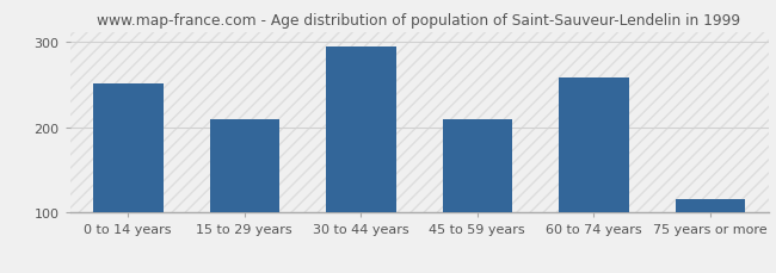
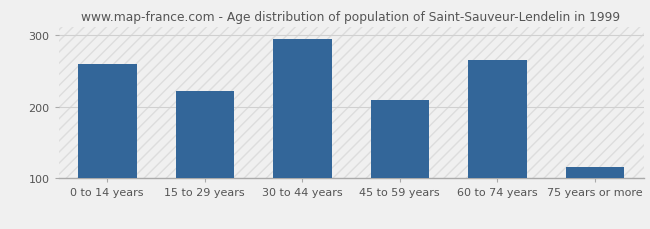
0 to 14 years: 252 -> 260
15 to 29 years: 209 -> 222
60 to 74 years: 258 -> 266
